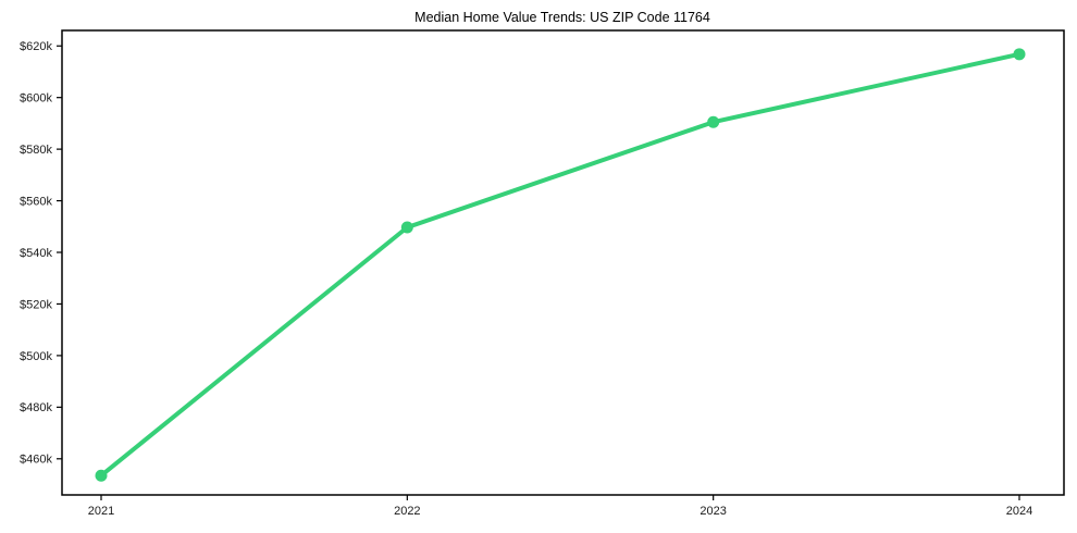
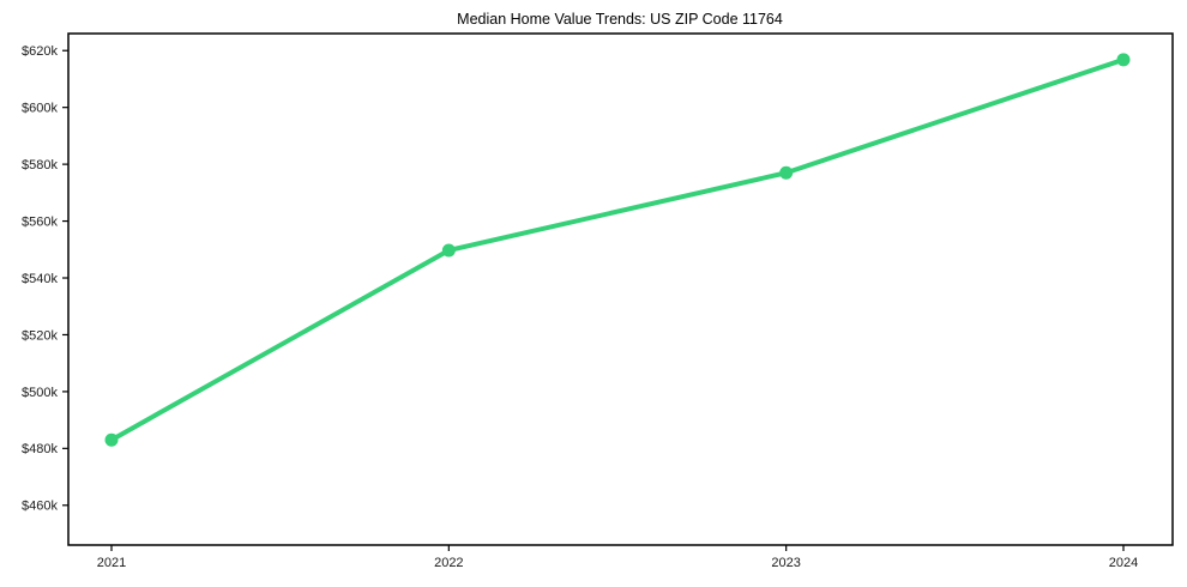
2021: $454k -> $483k
2023: $590k -> $577k
